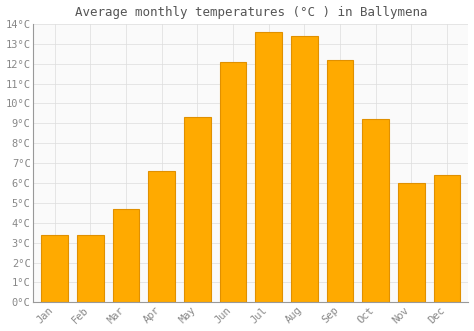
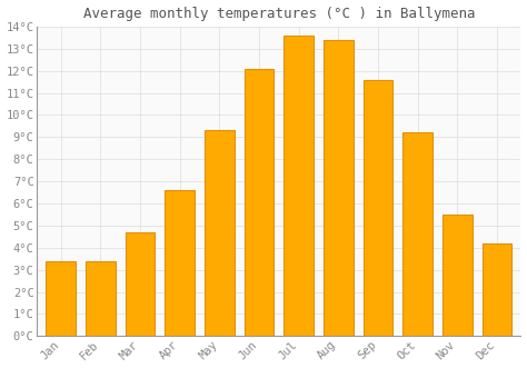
Sep: 12.2°C -> 11.6°C
Nov: 6.0°C -> 5.5°C
Dec: 6.4°C -> 4.2°C
